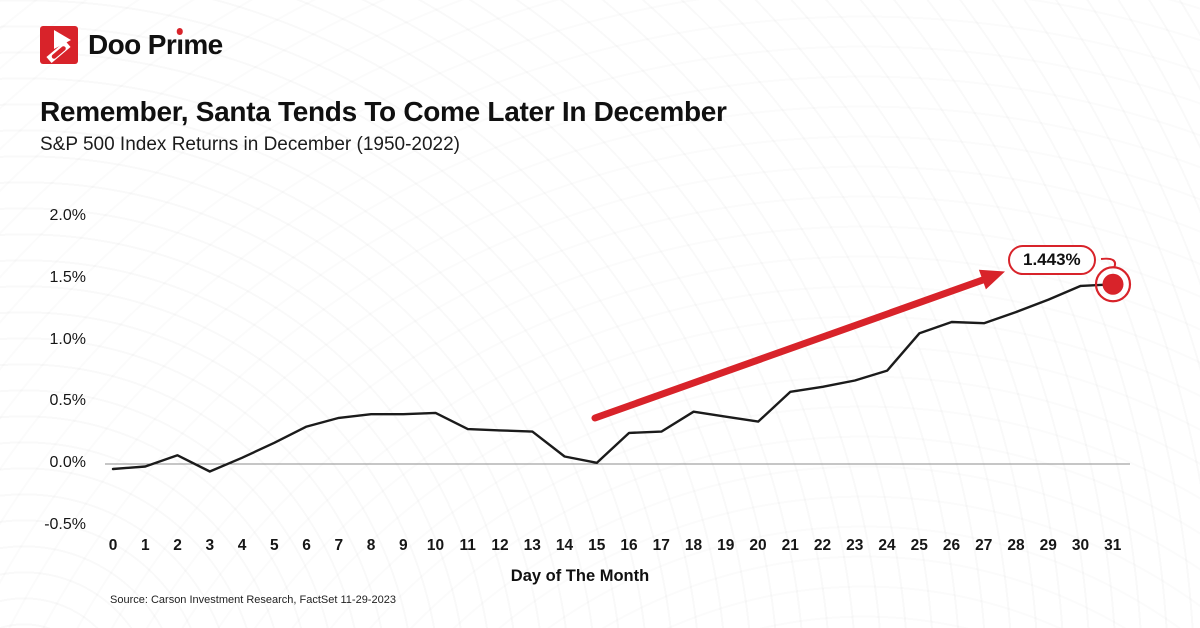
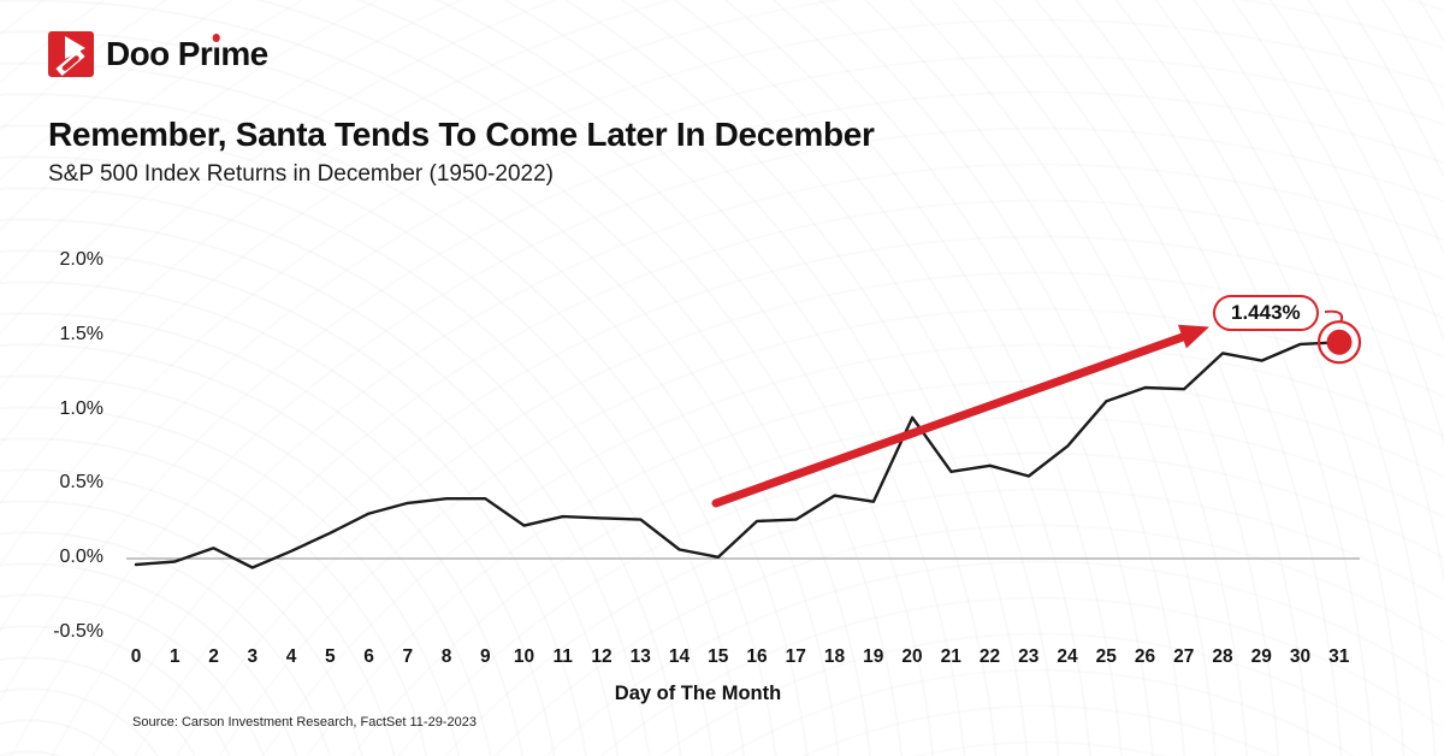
10: 0.41% -> 0.22%
20: 0.34% -> 0.94%
23: 0.67% -> 0.55%
28: 1.22% -> 1.37%
